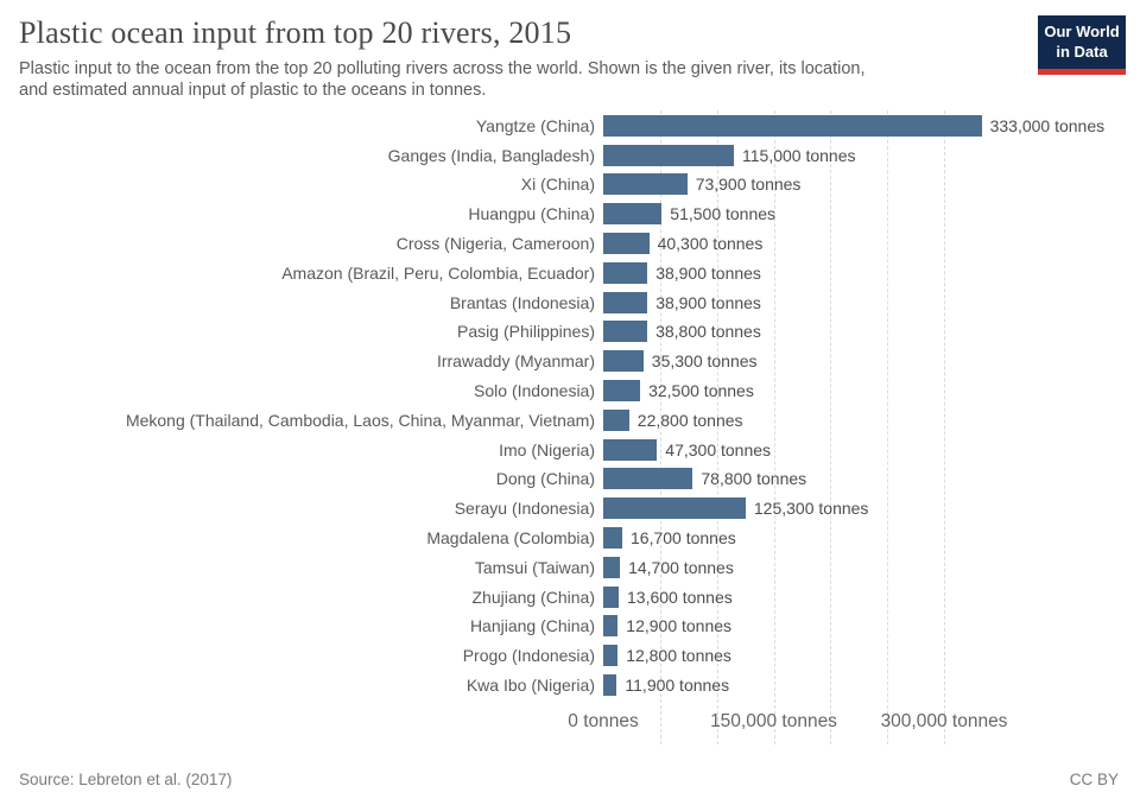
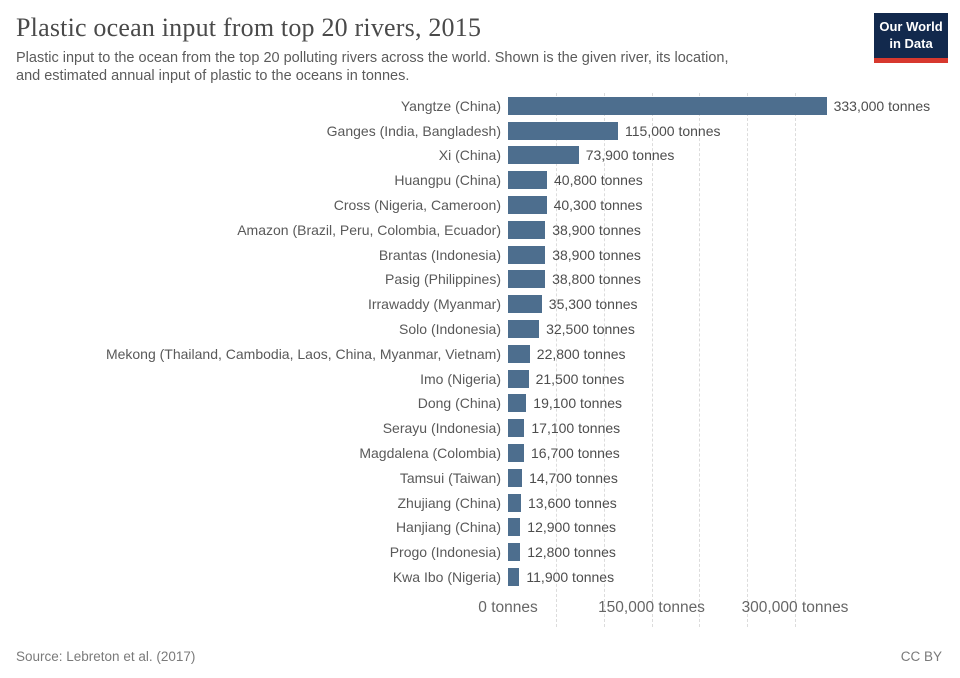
Huangpu (China): 51,500 -> 40,800
Imo (Nigeria): 47,300 -> 21,500
Dong (China): 78,800 -> 19,100
Serayu (Indonesia): 125,300 -> 17,100
